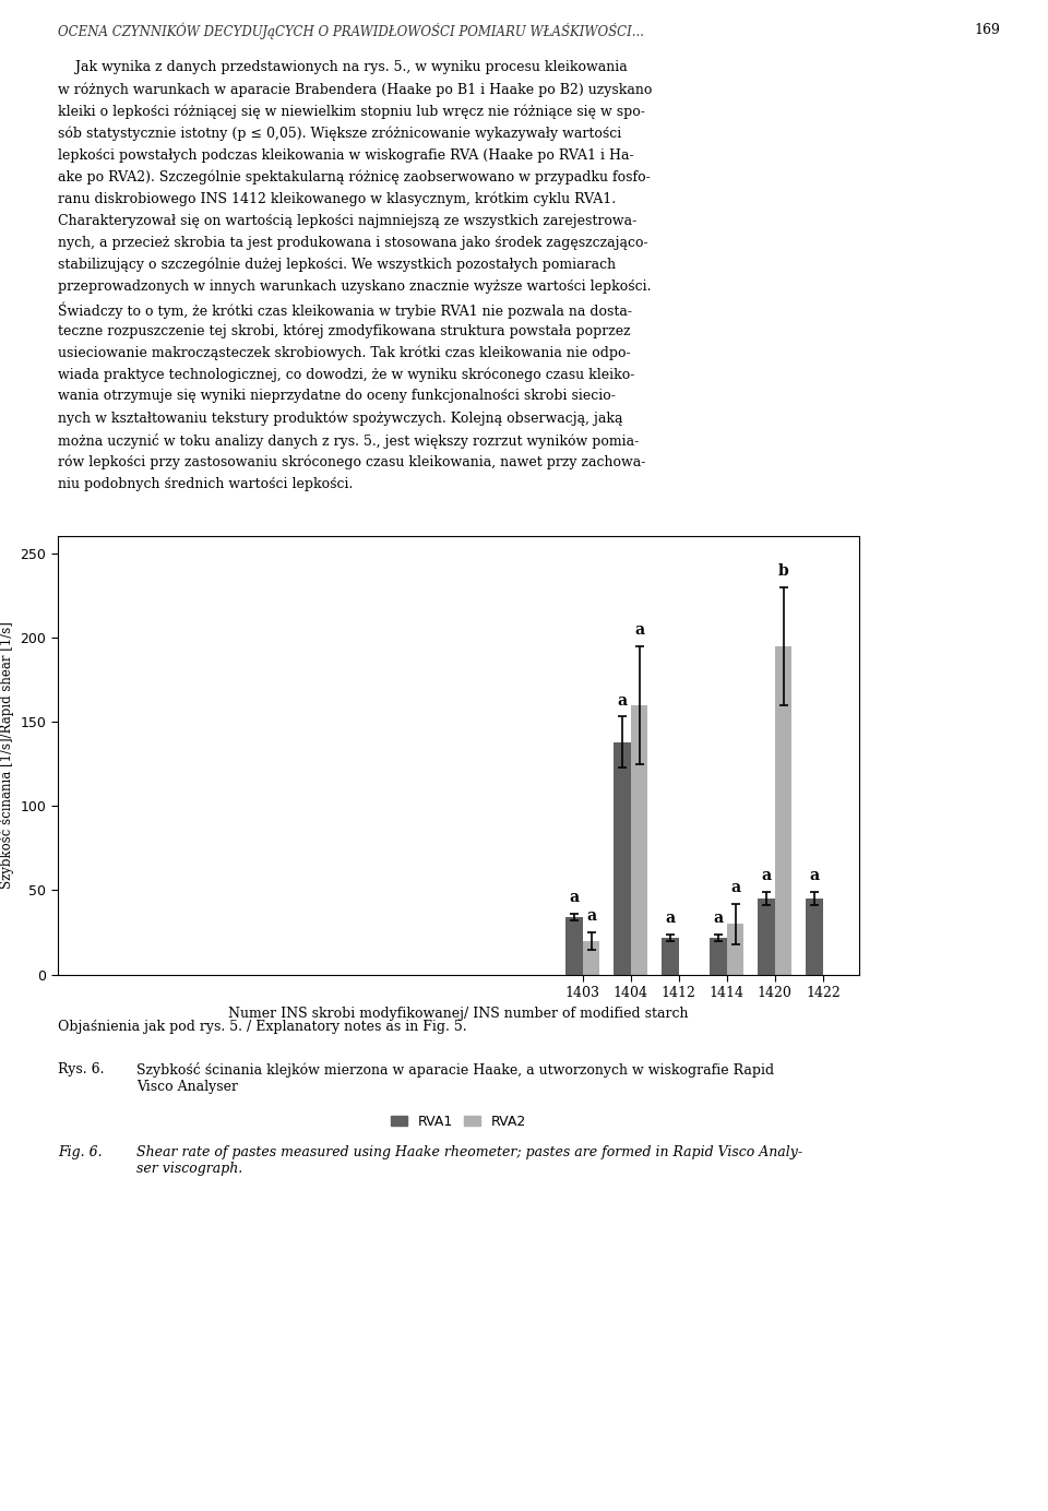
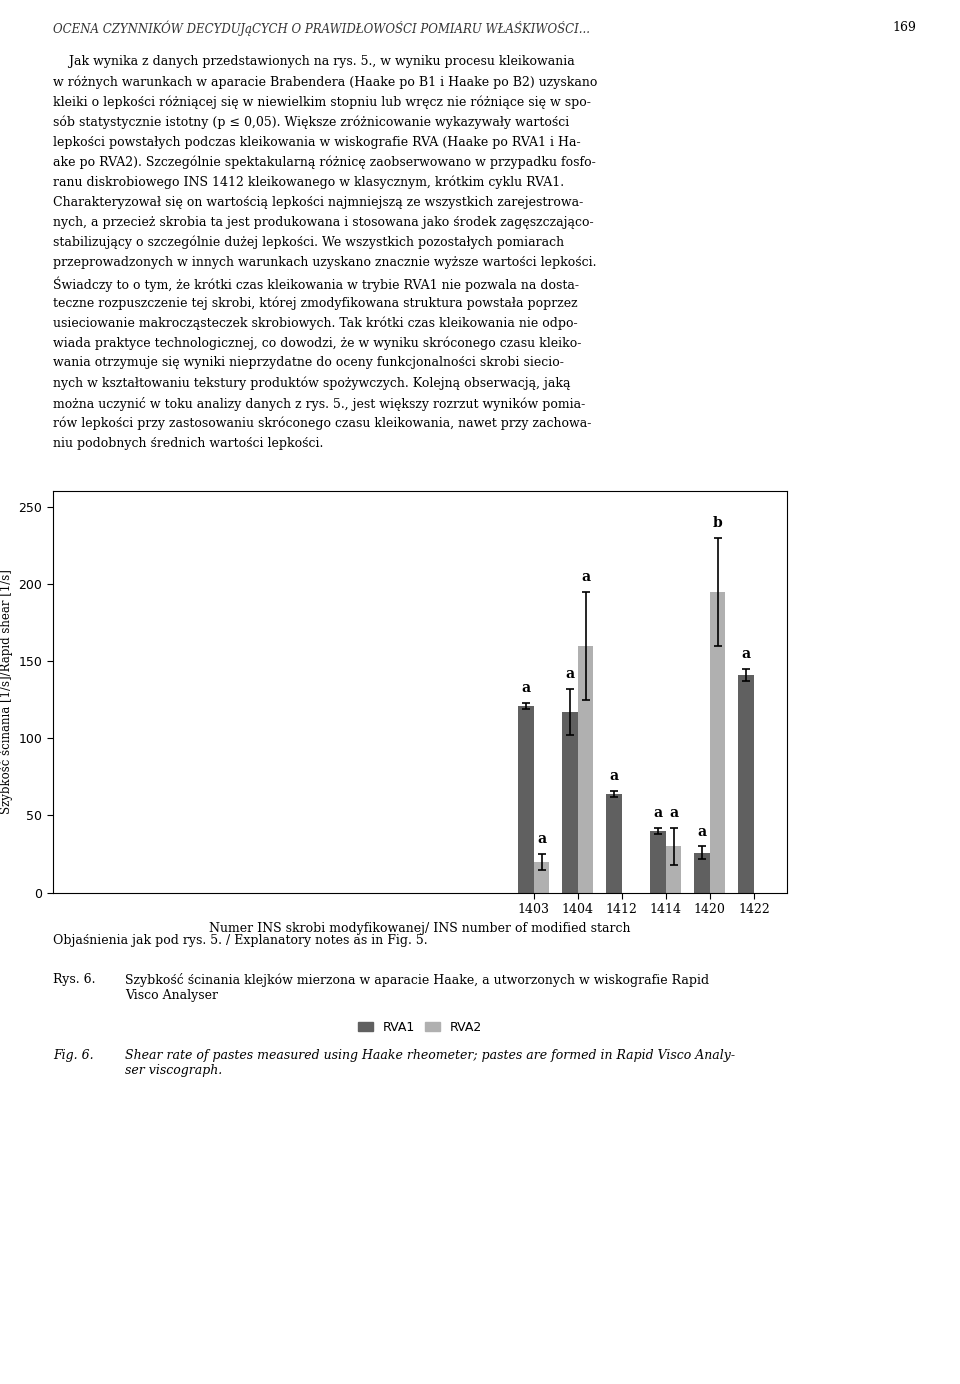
RVA1/1403: 34 -> 121
RVA1/1404: 138 -> 117
RVA1/1412: 22 -> 64
RVA1/1414: 22 -> 40
RVA1/1420: 45 -> 26
RVA1/1422: 45 -> 141
